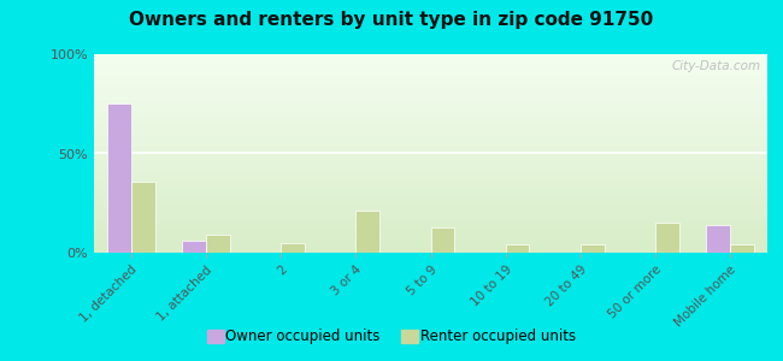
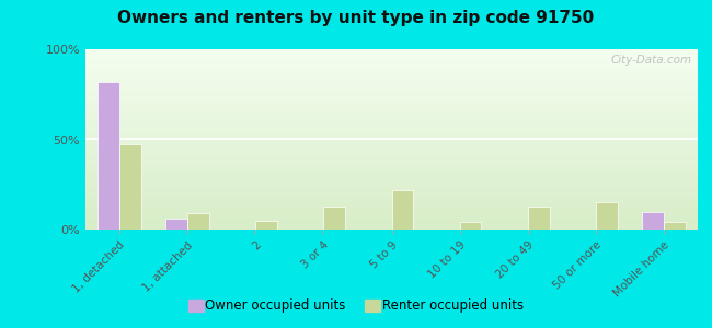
Owner occupied units/1, detached: 75% -> 82%
Renter occupied units/1, detached: 36% -> 47%
Renter occupied units/3 or 4: 21% -> 13%
Renter occupied units/5 to 9: 13% -> 22%
Renter occupied units/20 to 49: 4% -> 13%
Owner occupied units/Mobile home: 14% -> 10%
